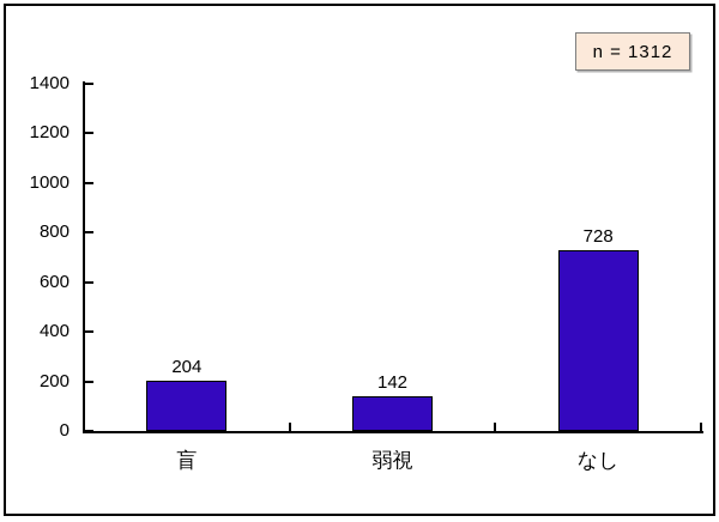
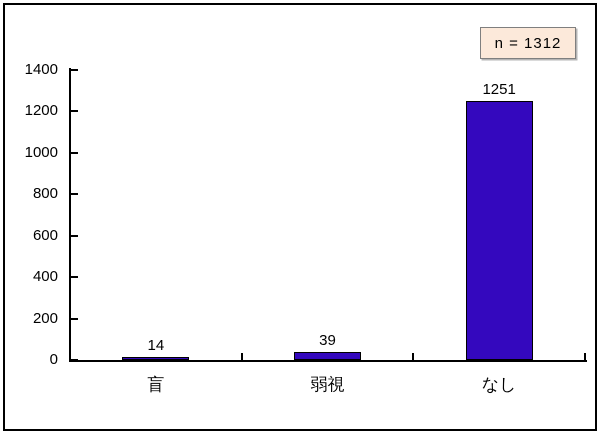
盲: 204 -> 14
弱視: 142 -> 39
なし: 728 -> 1251
